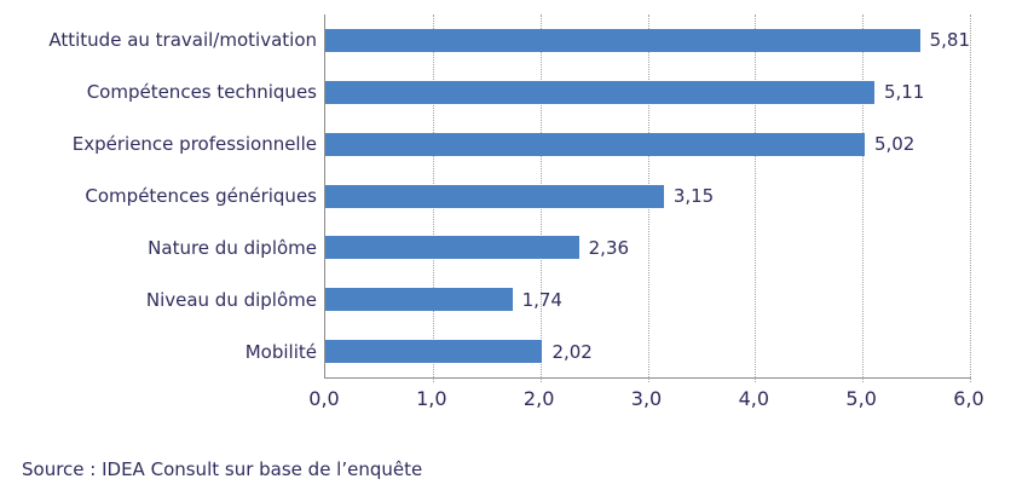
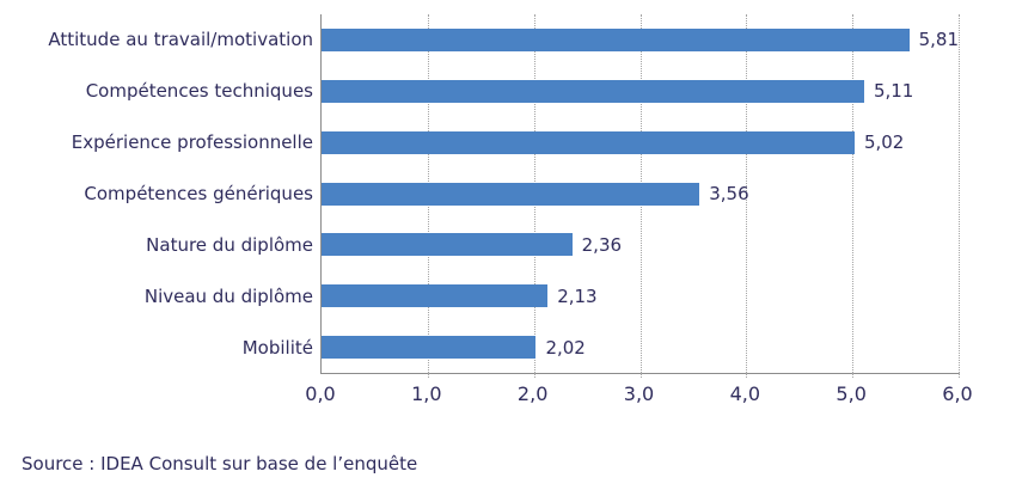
Compétences génériques: 3,15 -> 3,56
Niveau du diplôme: 1,74 -> 2,13
